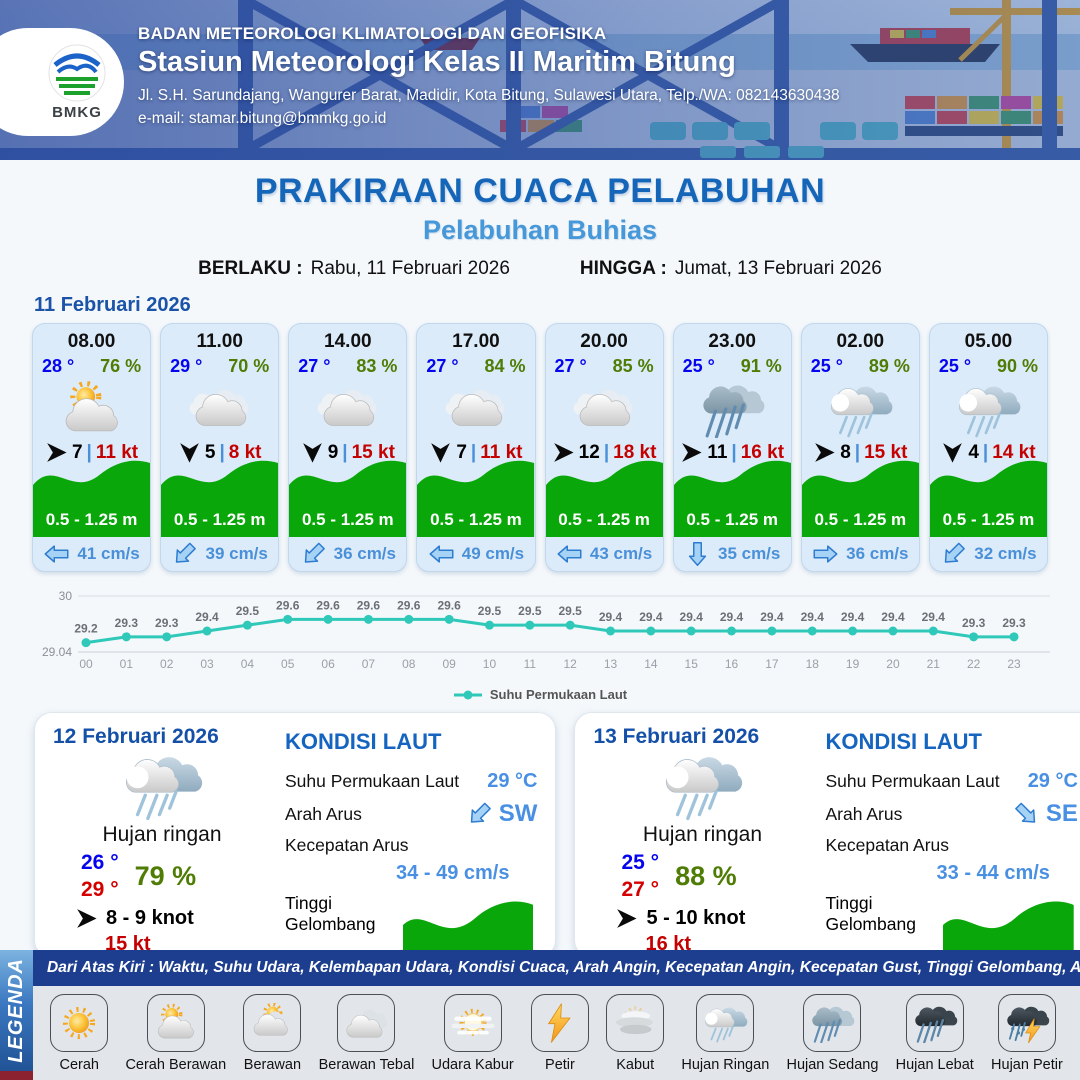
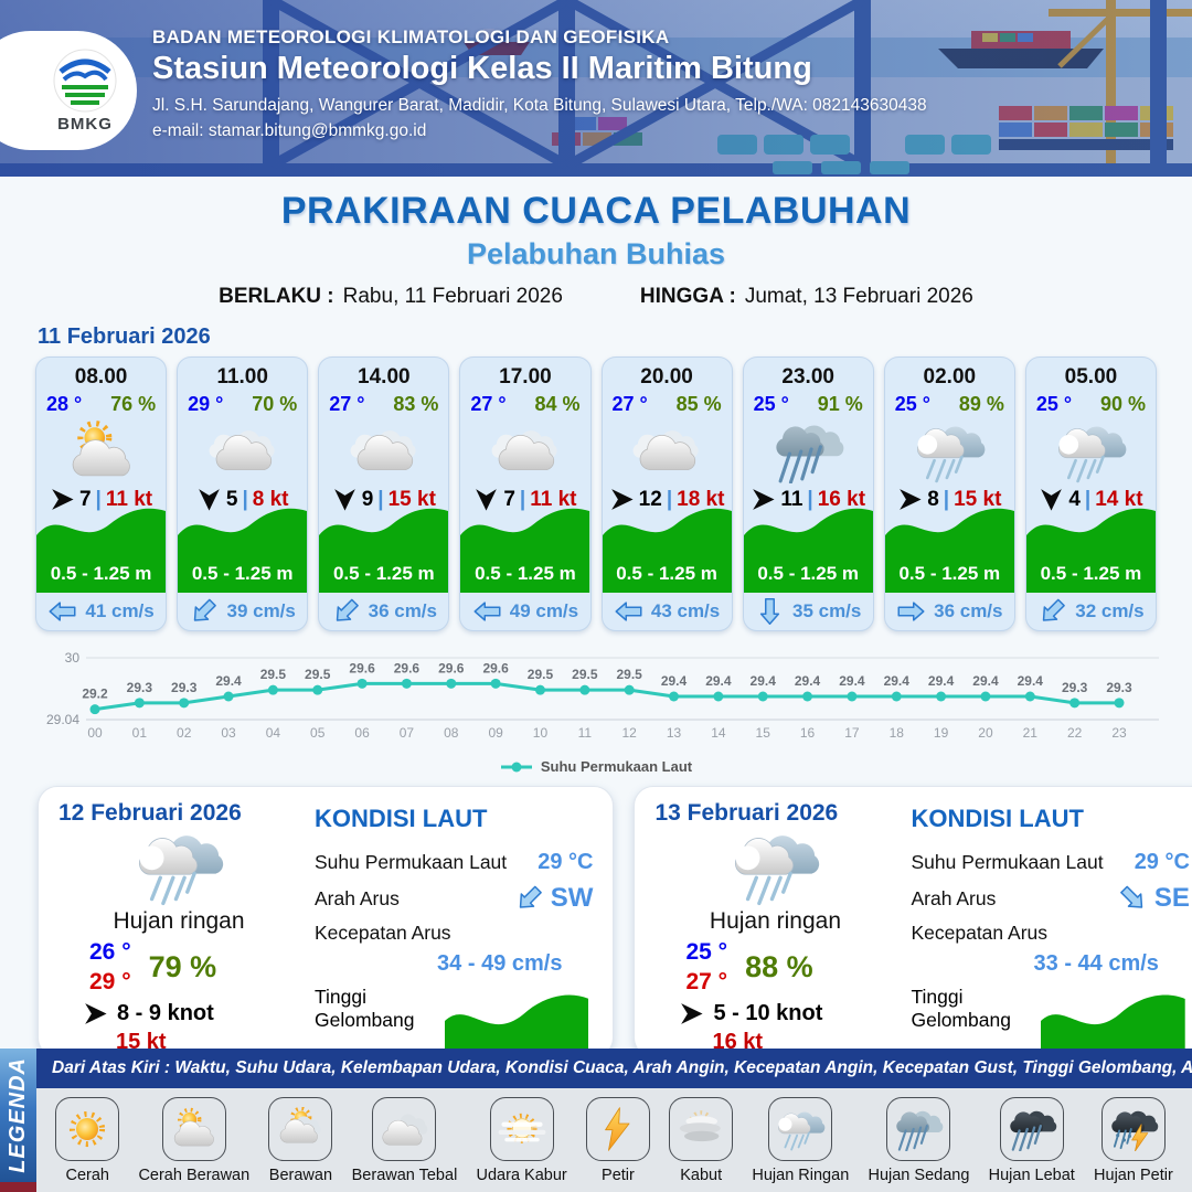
05: 29.6 -> 29.5
